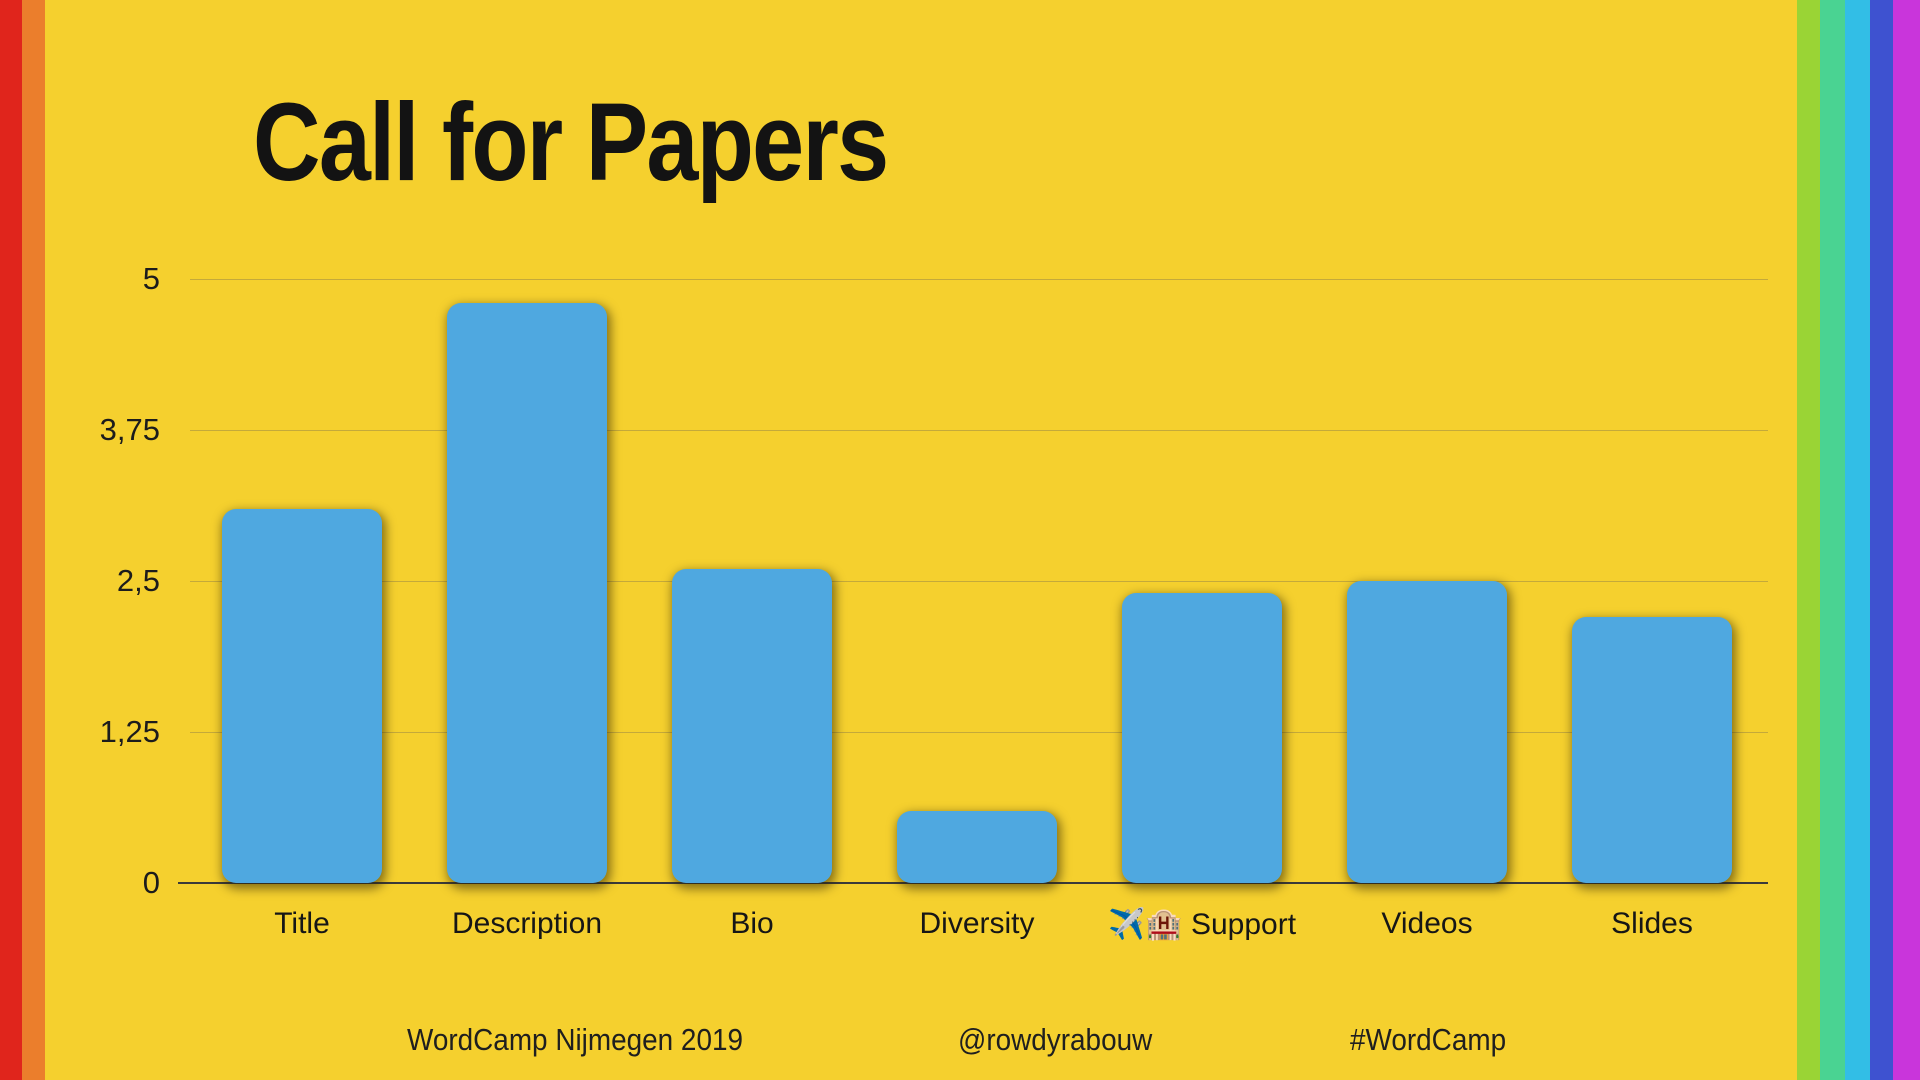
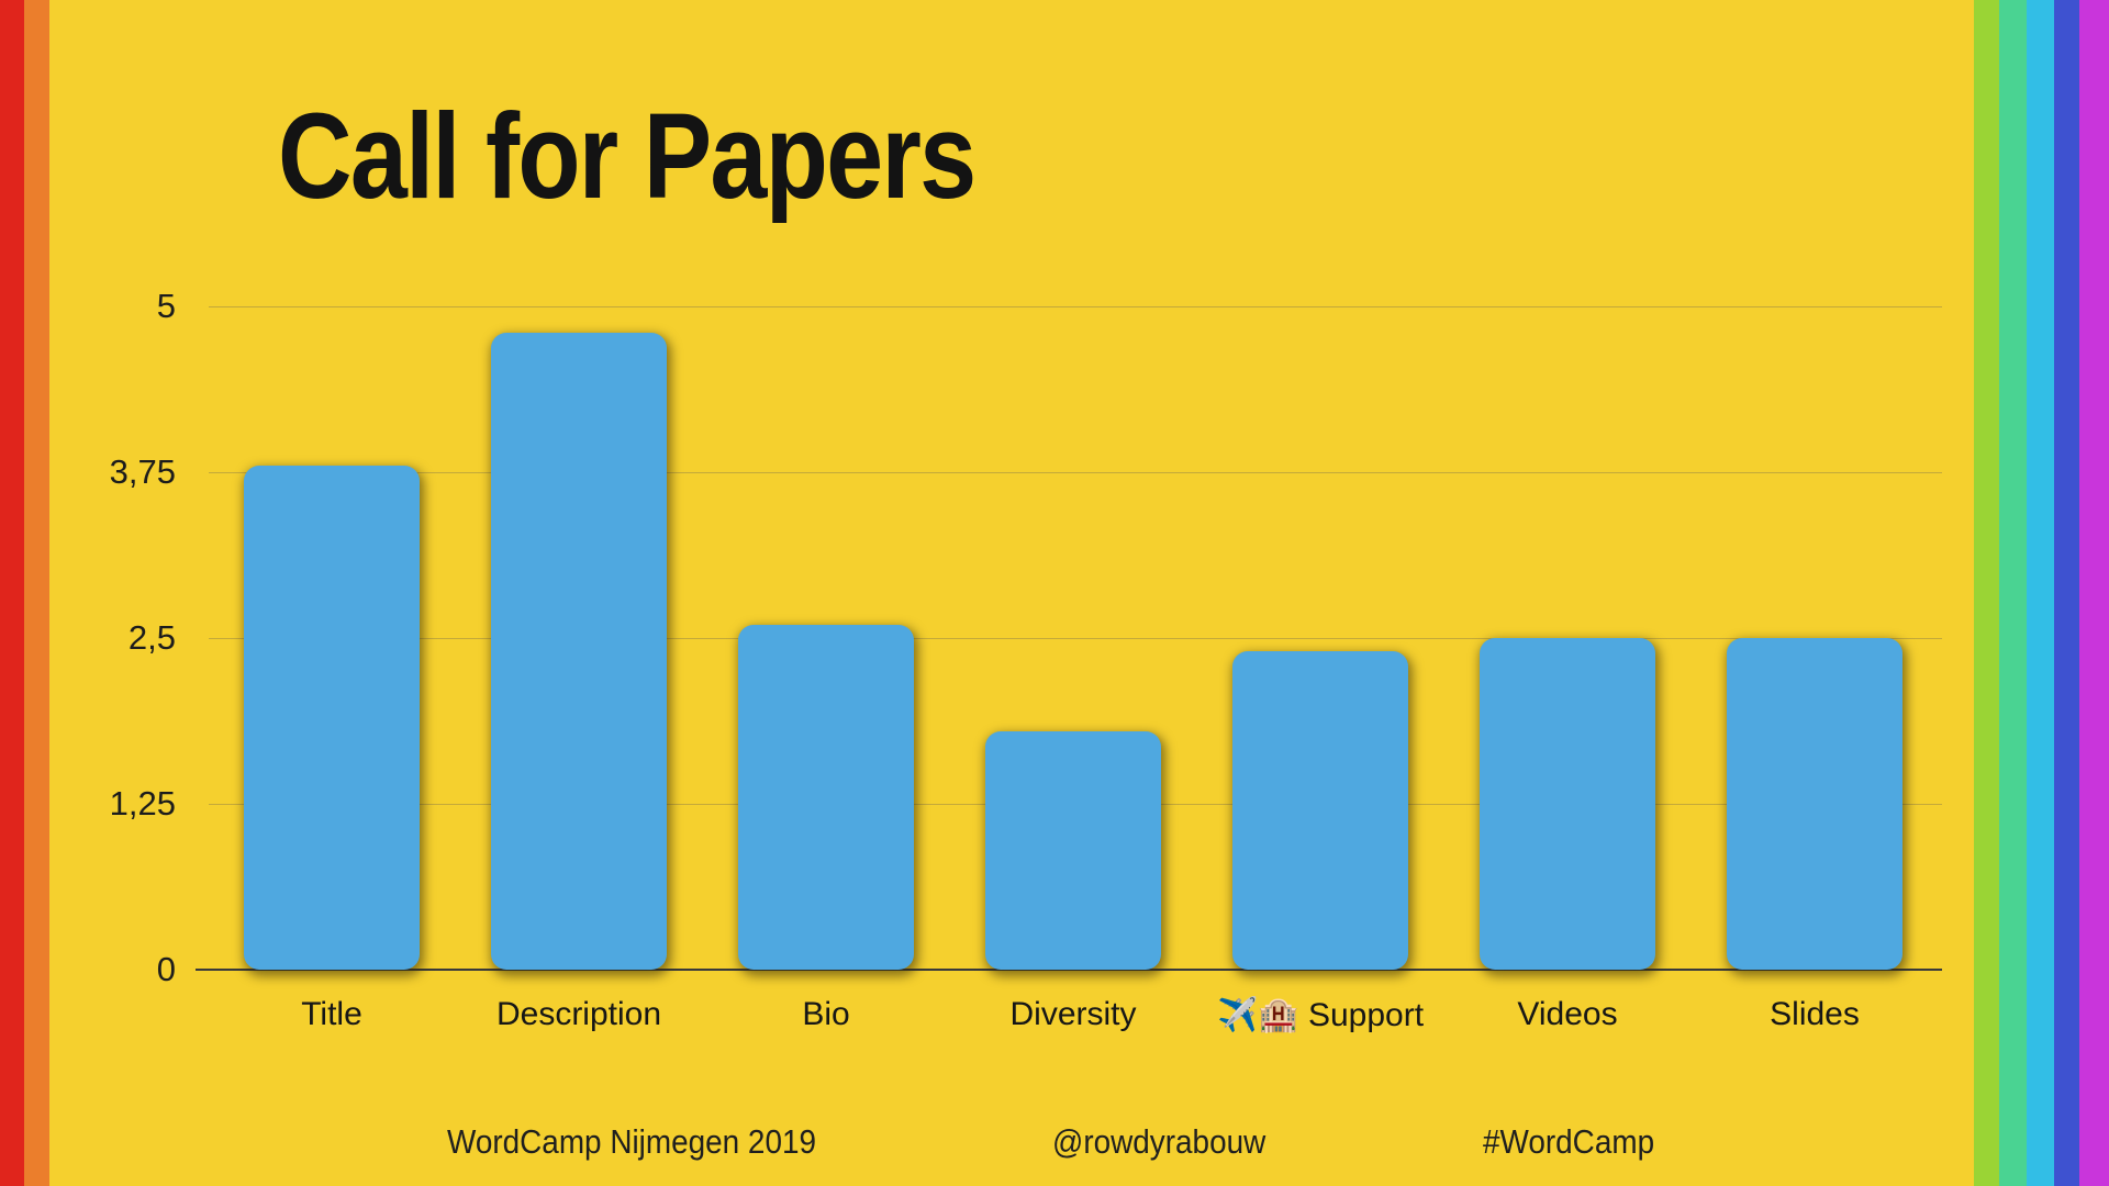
Title: 3,1 -> 3,8
Diversity: 0,6 -> 1,8
Slides: 2,2 -> 2,5
